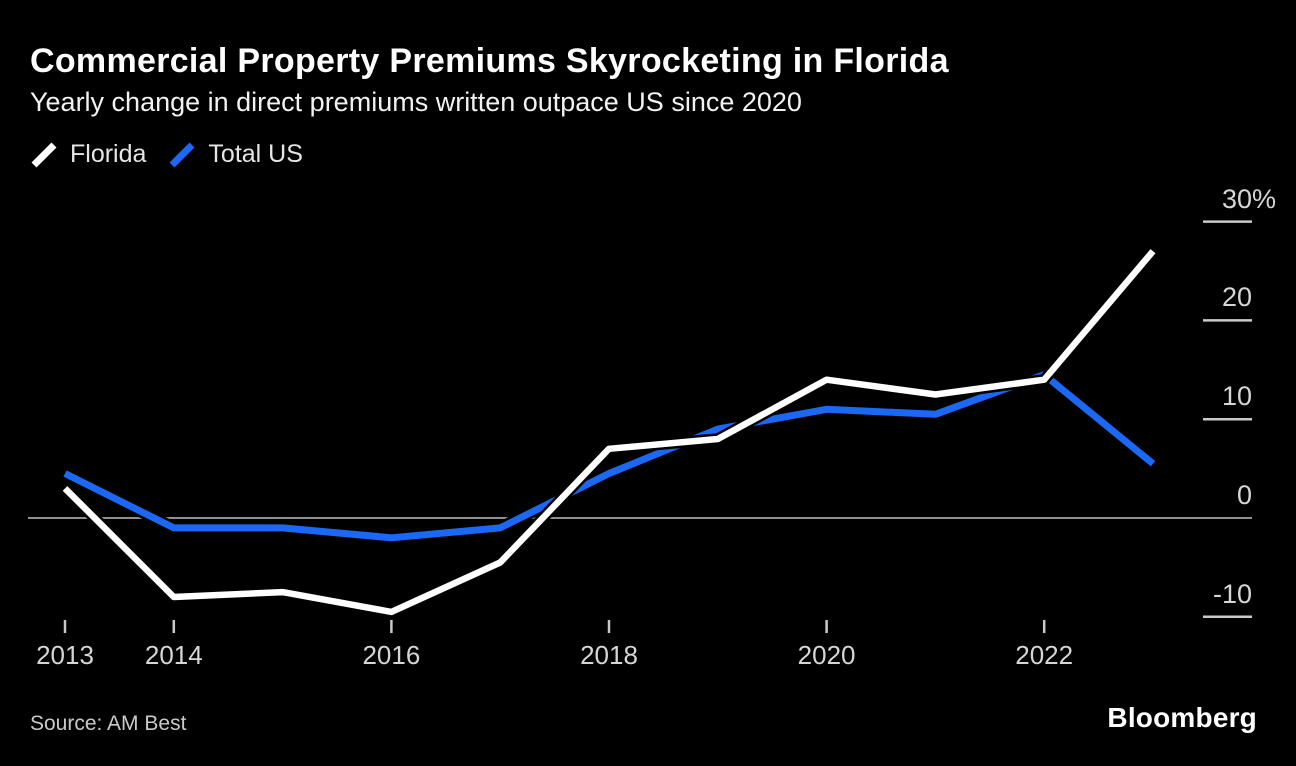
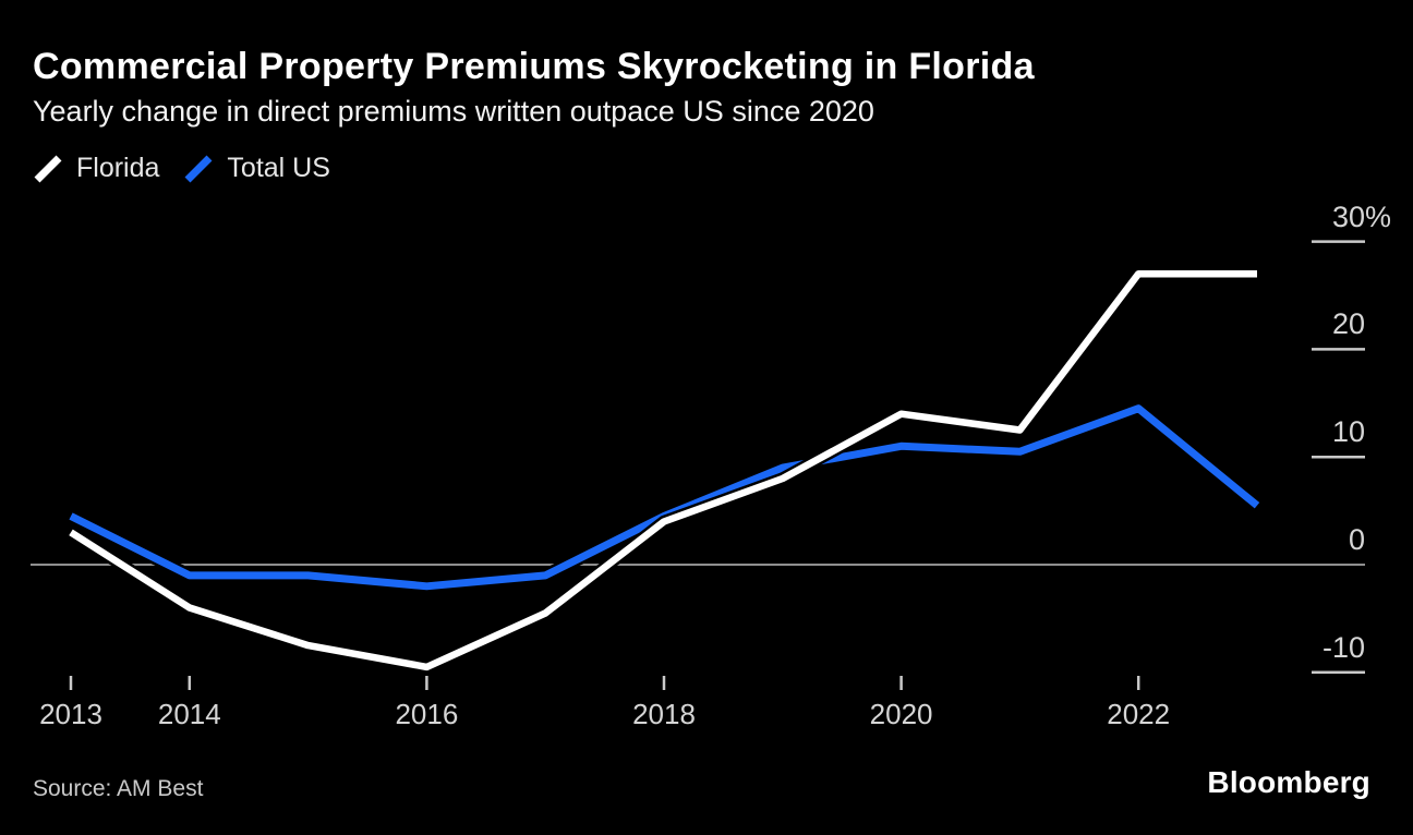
Florida/2014: -8 -> -4
Florida/2018: 7 -> 4
Florida/2022: 14 -> 27
